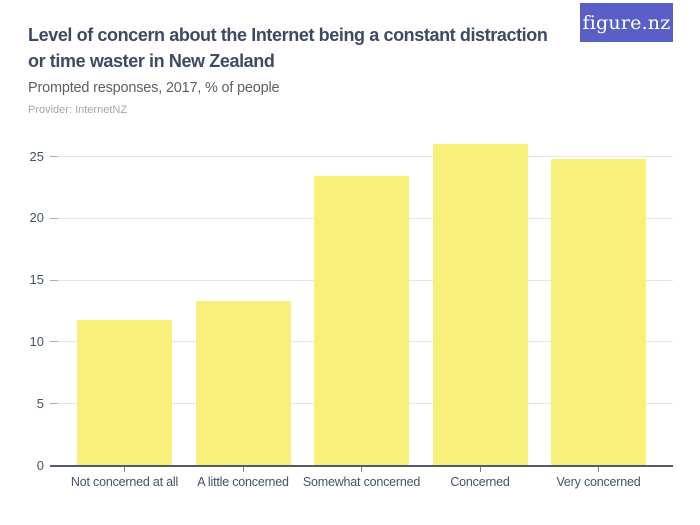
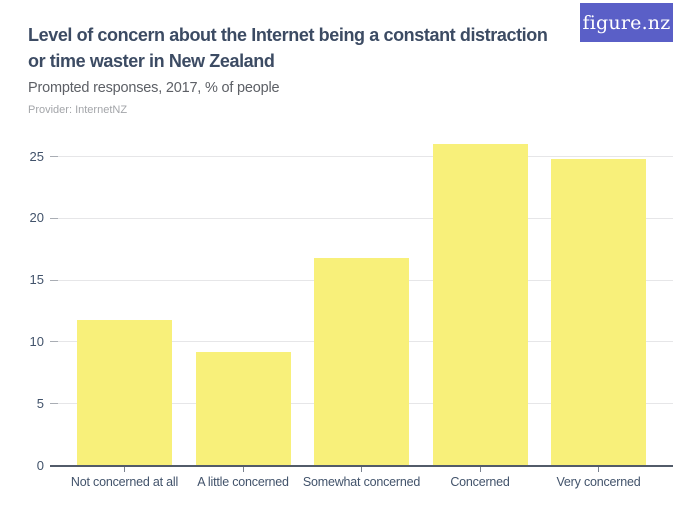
A little concerned: 13.3 -> 9.2
Somewhat concerned: 23.4 -> 16.8
